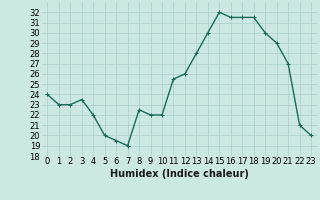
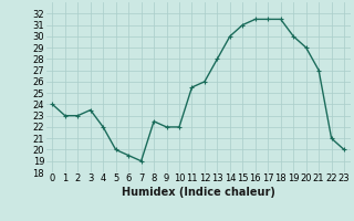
15: 32.0 -> 31.0
